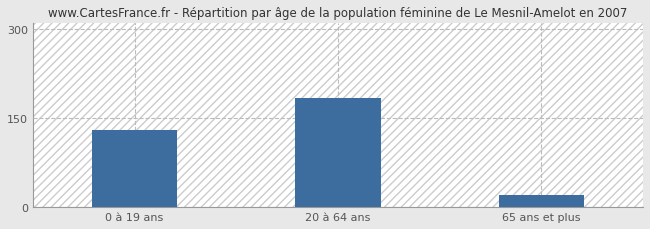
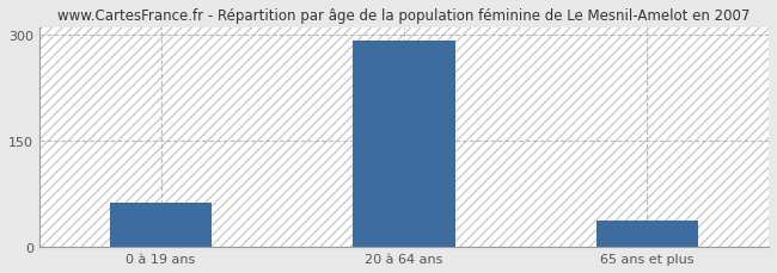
0 à 19 ans: 130 -> 62
20 à 64 ans: 183 -> 292
65 ans et plus: 20 -> 38
